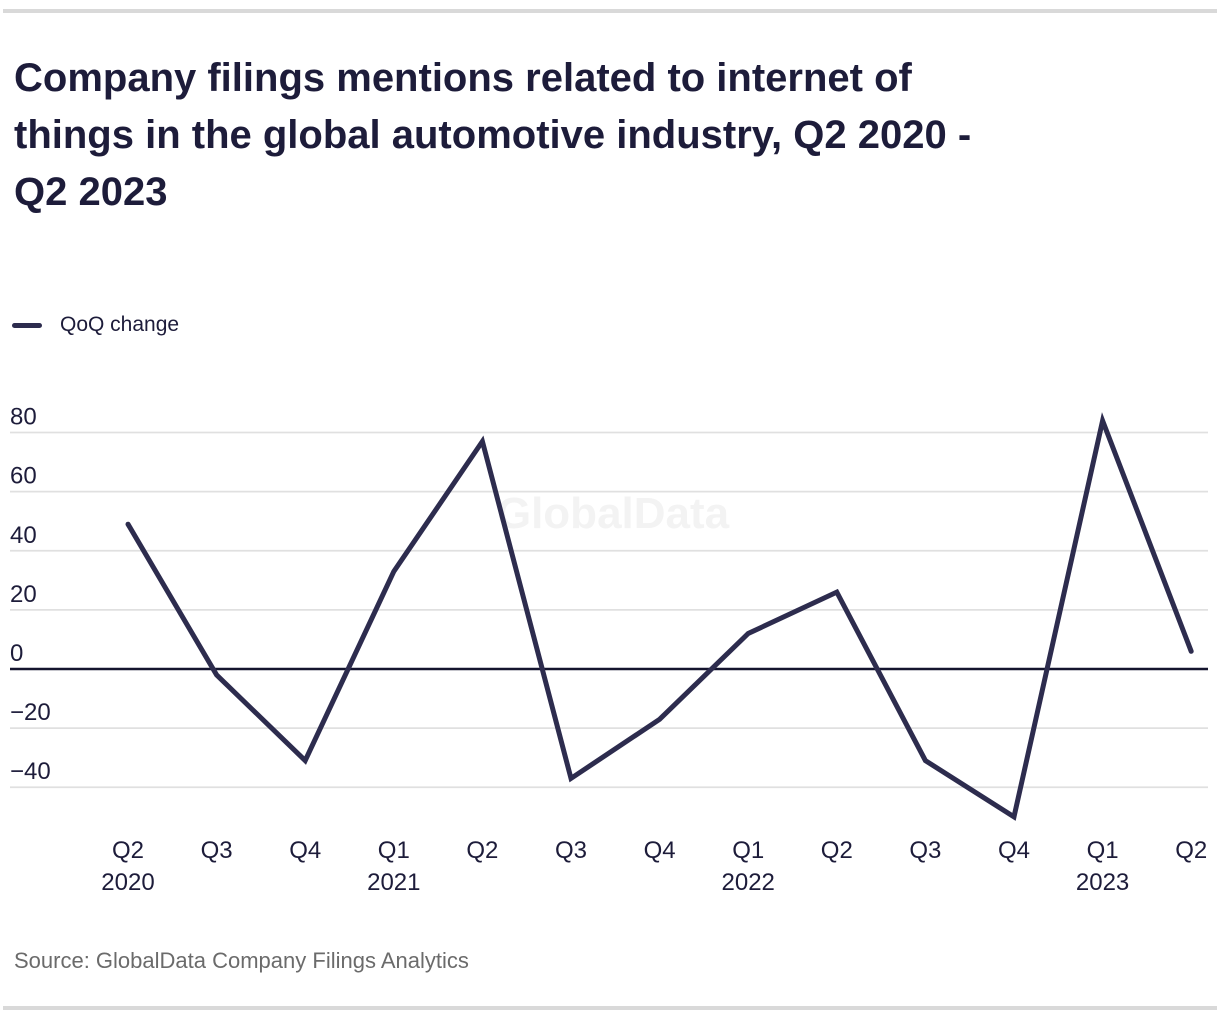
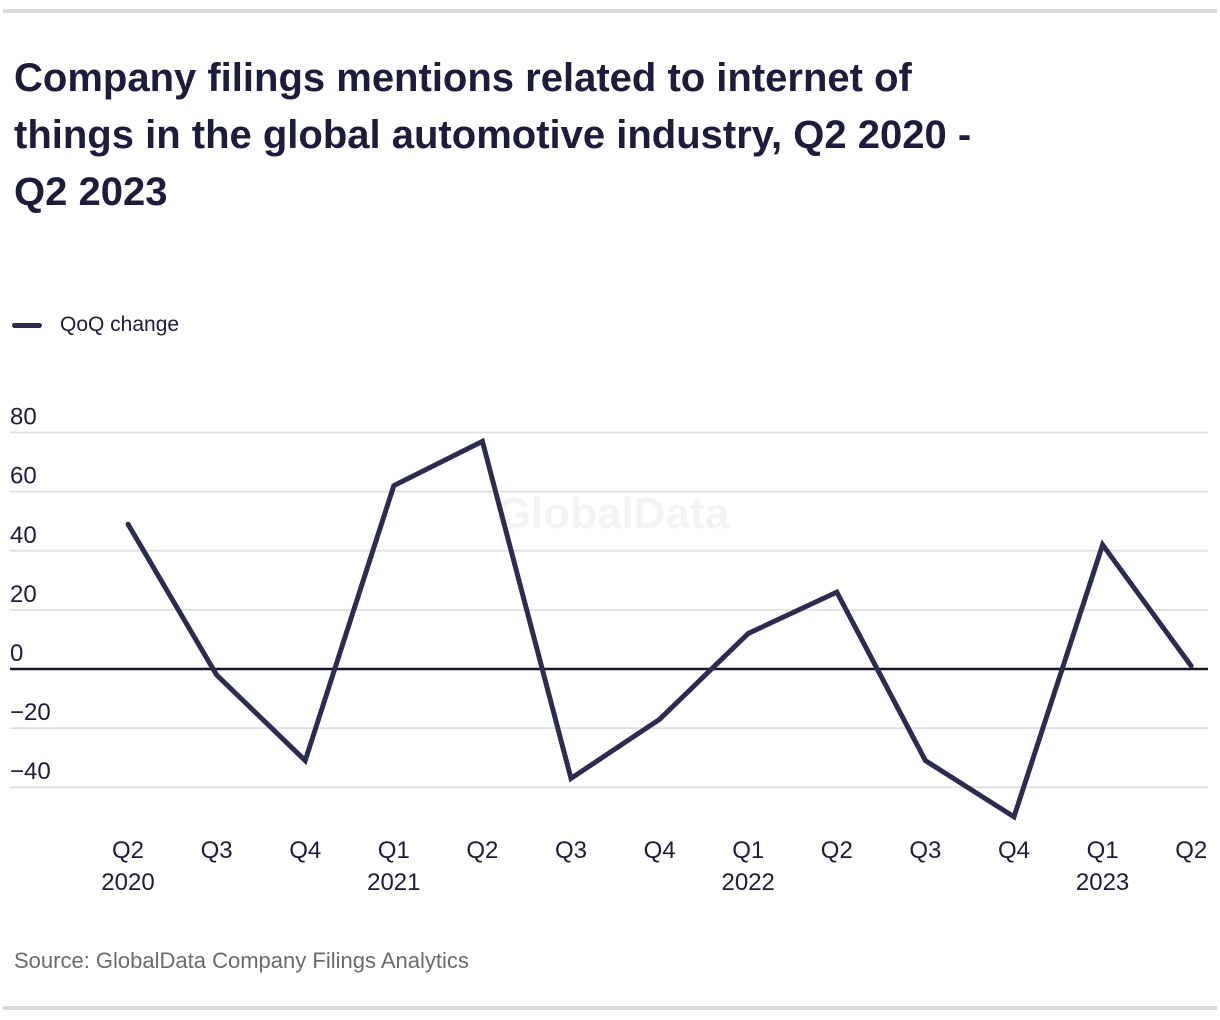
Q1 2021: 33 -> 62
Q1 2023: 84 -> 42
Q2 2023: 6 -> 1
